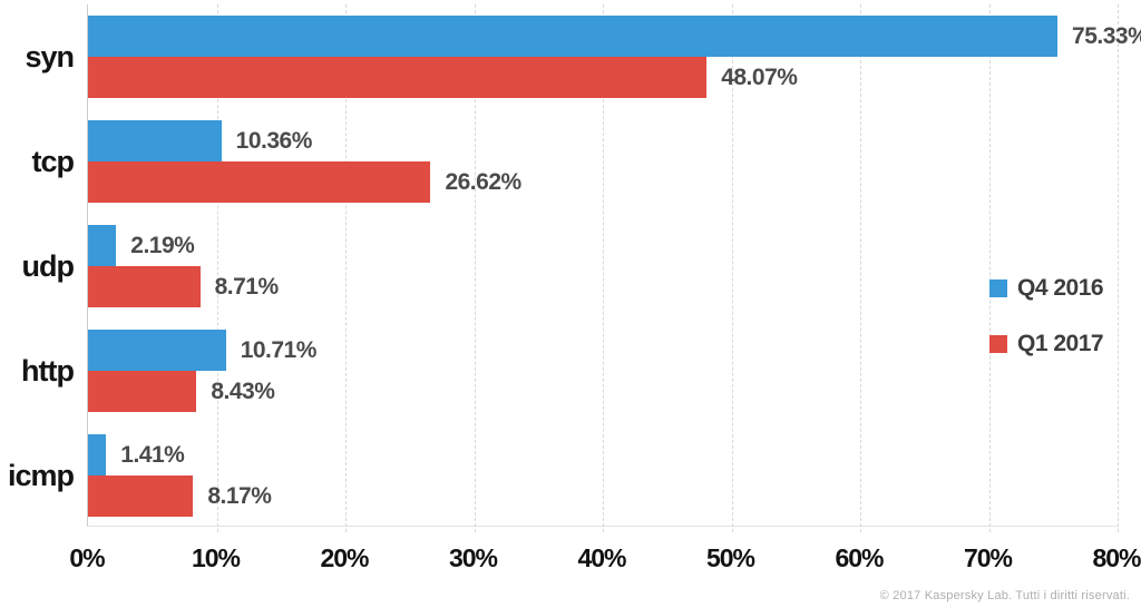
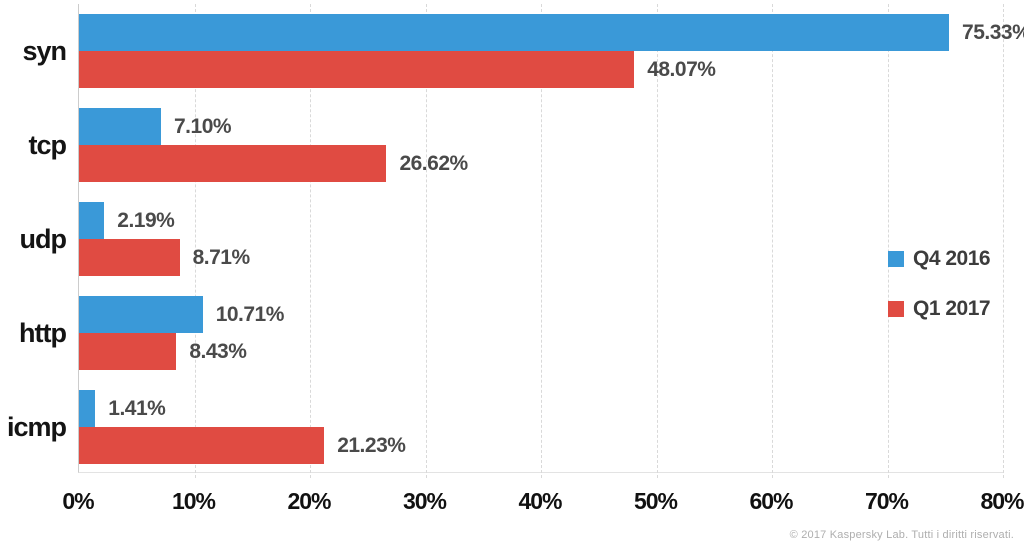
Q4 2016/tcp: 10.36% -> 7.10%
Q1 2017/icmp: 8.17% -> 21.23%
